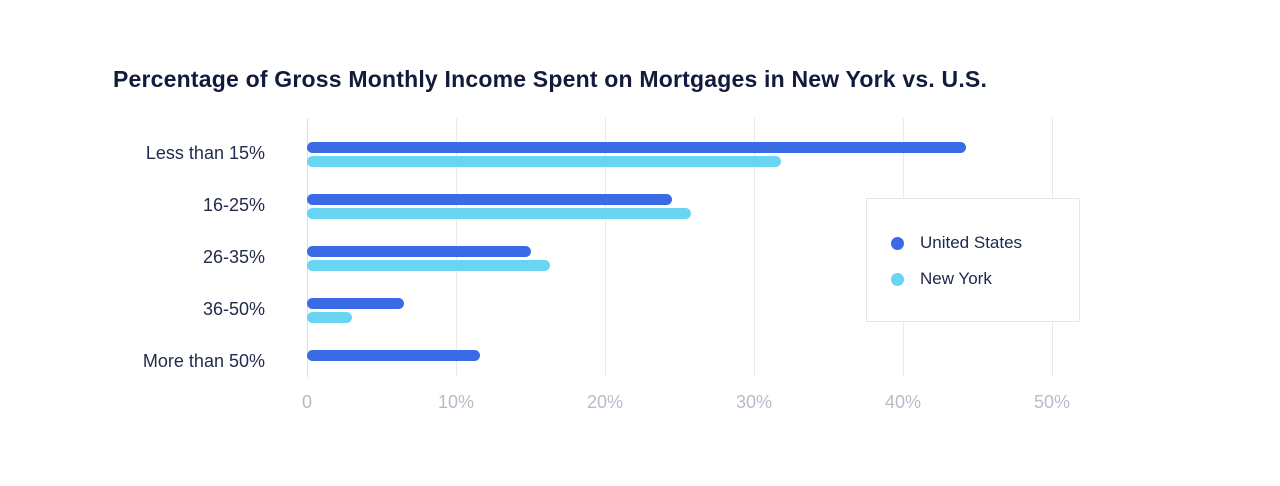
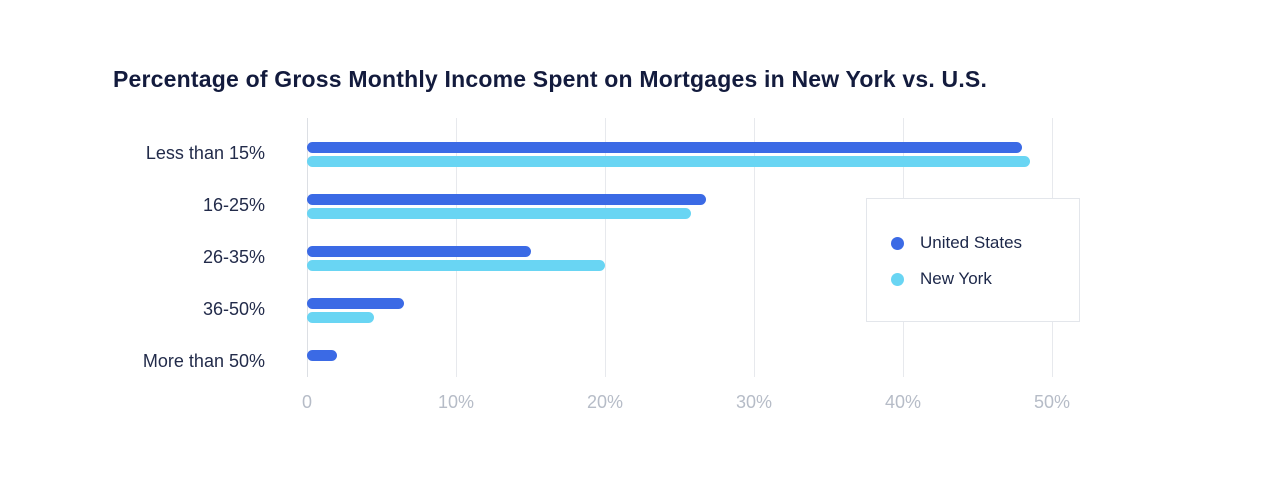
United States/Less than 15%: 44.2% -> 48.0%
New York/Less than 15%: 31.8% -> 48.5%
United States/16-25%: 24.5% -> 26.8%
New York/26-35%: 16.3% -> 20.0%
New York/36-50%: 3.0% -> 4.5%
United States/More than 50%: 11.6% -> 2.0%
